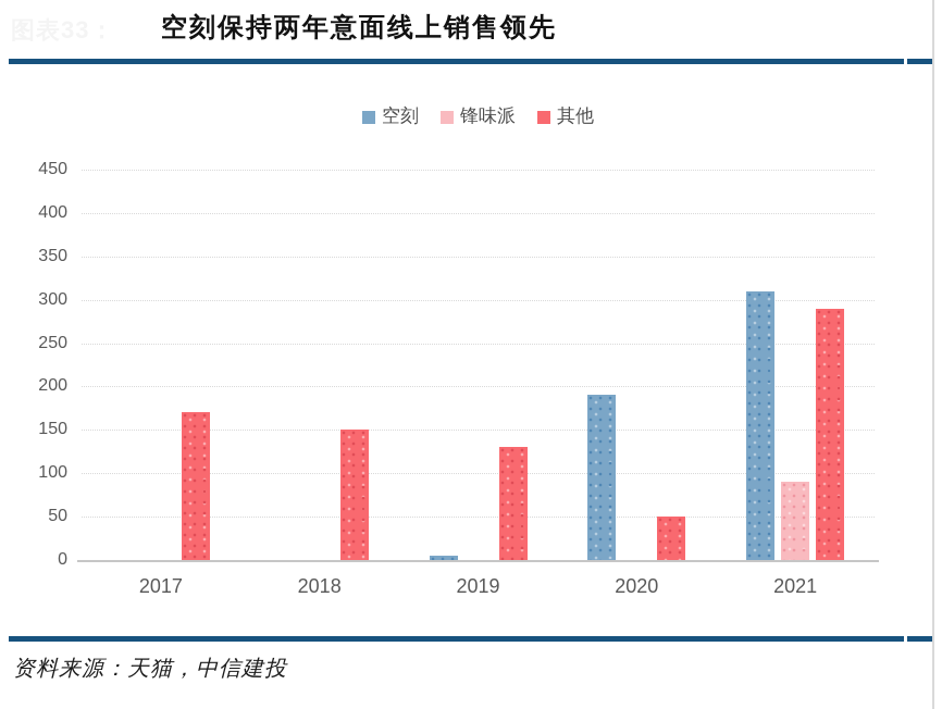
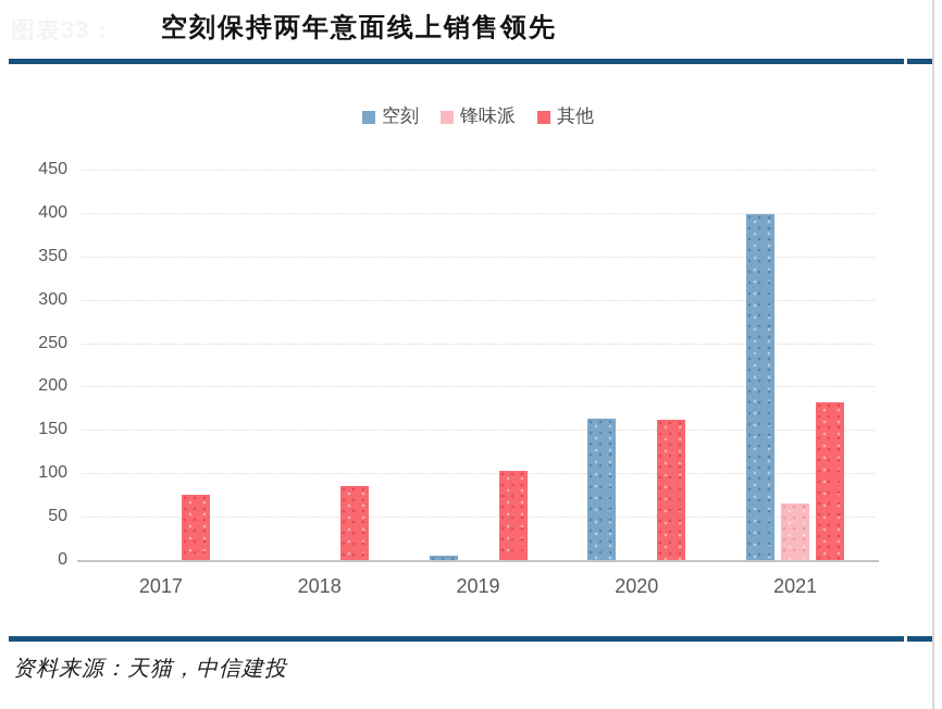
其他/2017: 170 -> 80
其他/2018: 150 -> 80
其他/2019: 130 -> 100
空刻/2020: 190 -> 160
其他/2020: 50 -> 160
空刻/2021: 310 -> 400
锋味派/2021: 90 -> 60
其他/2021: 290 -> 180
